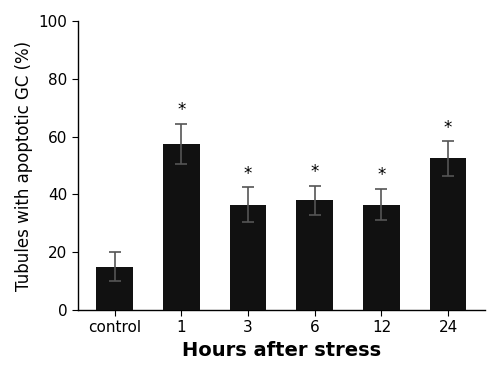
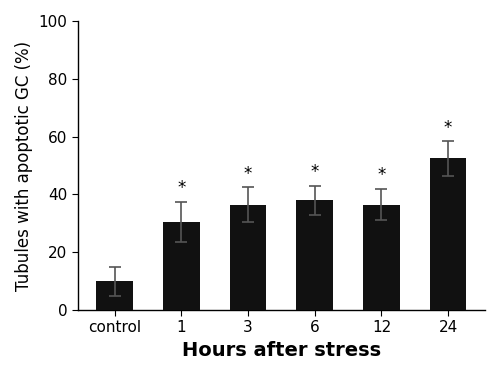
control: 15.0 -> 10.0
1: 57.5 -> 30.5
